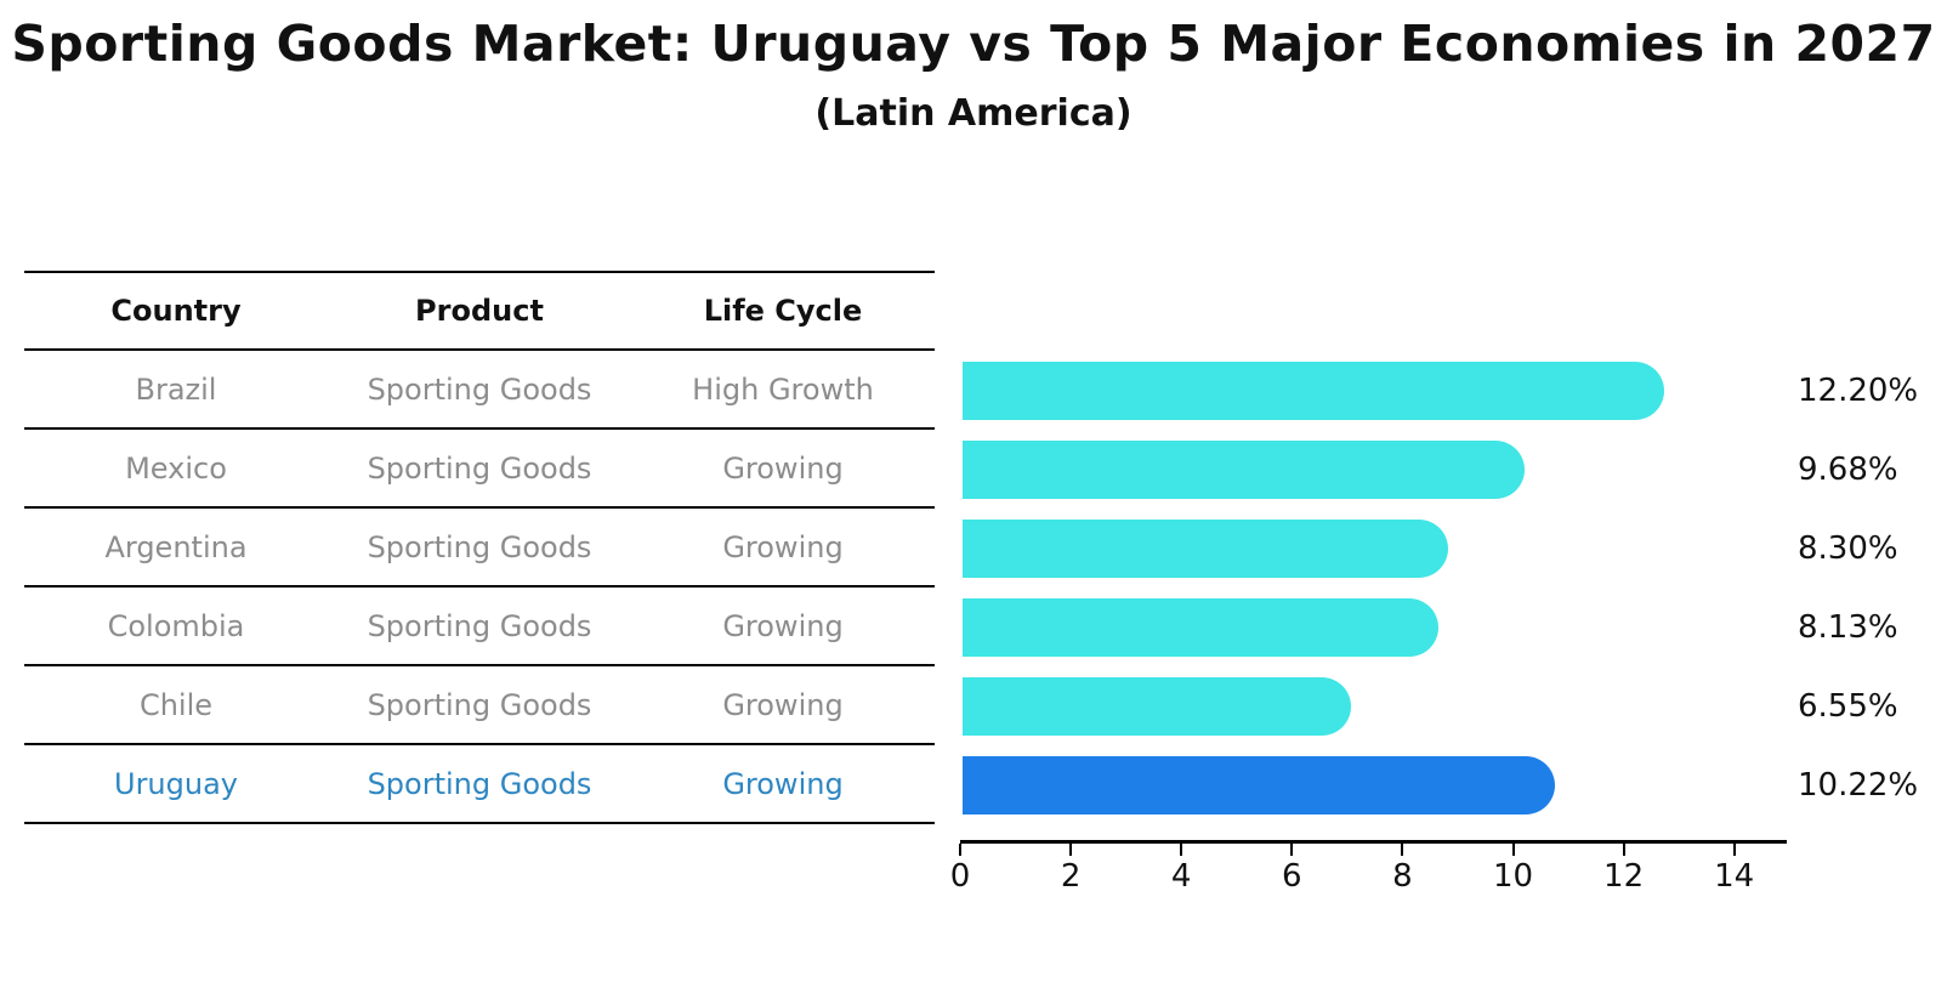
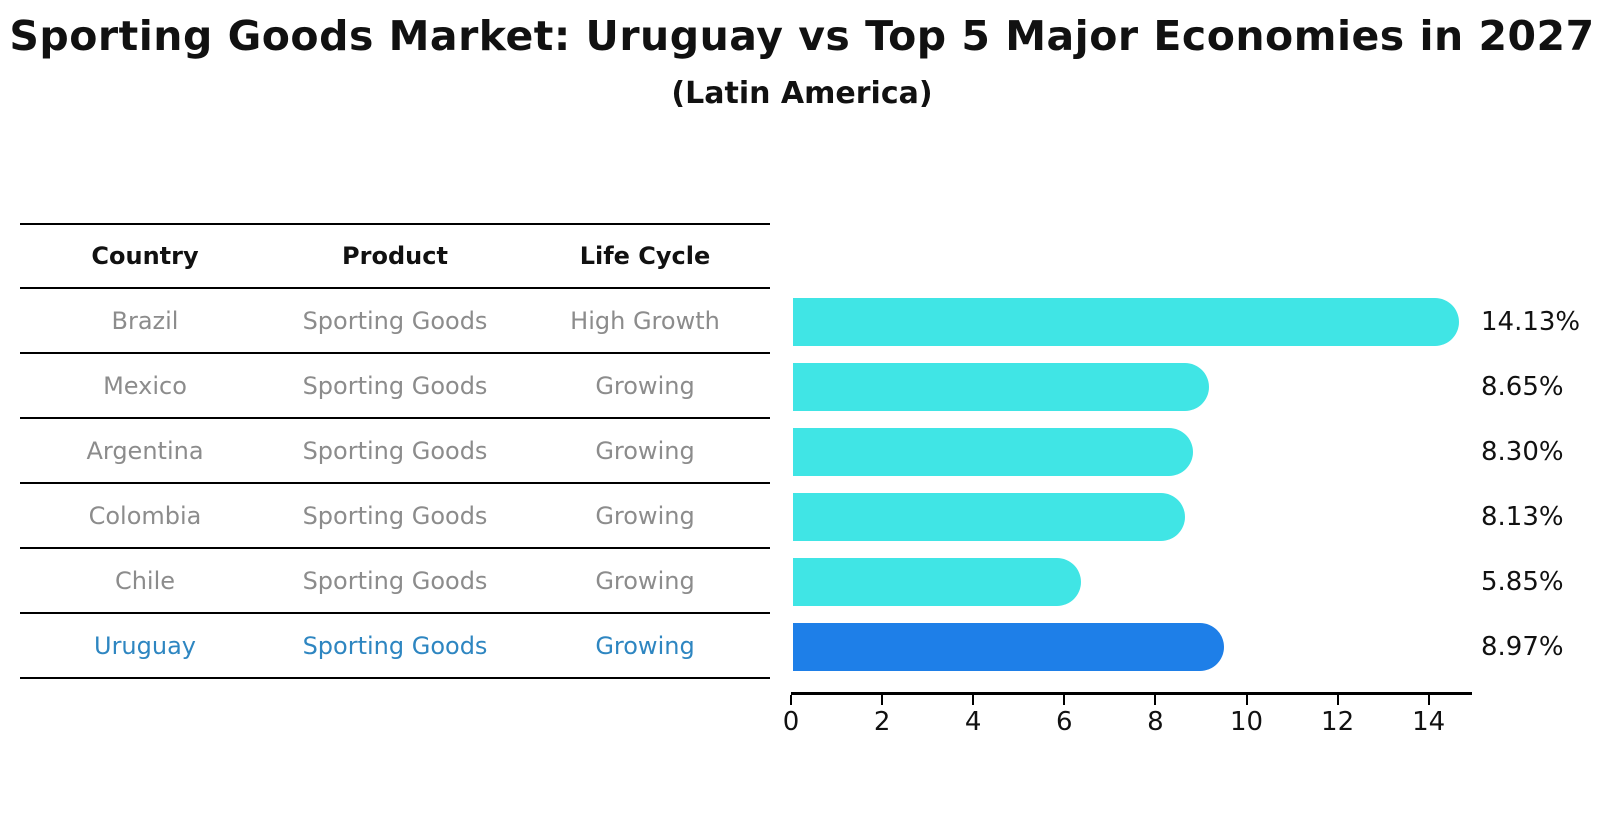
Brazil: 12.20% -> 14.13%
Mexico: 9.68% -> 8.65%
Chile: 6.55% -> 5.85%
Uruguay: 10.22% -> 8.97%
